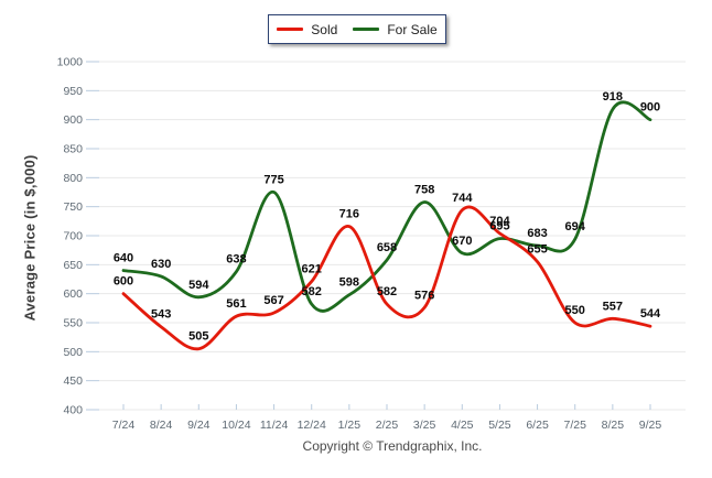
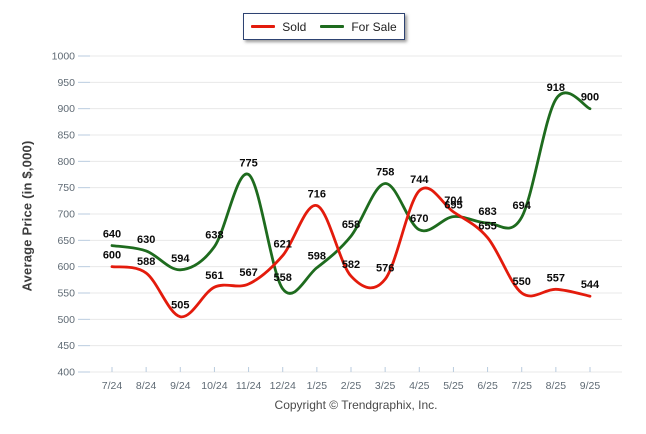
Sold/8/24: 543 -> 588
For Sale/12/24: 582 -> 558
